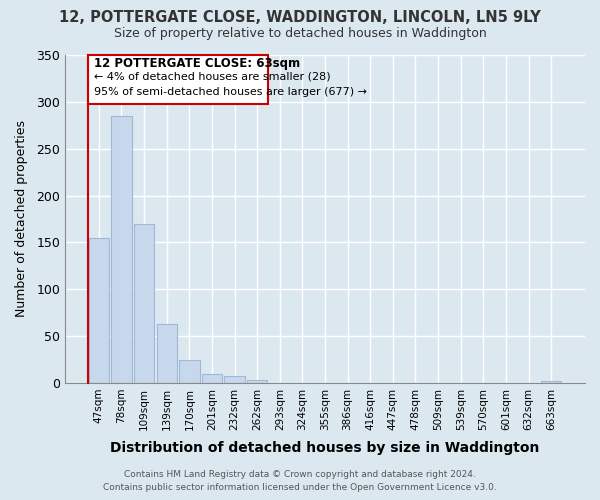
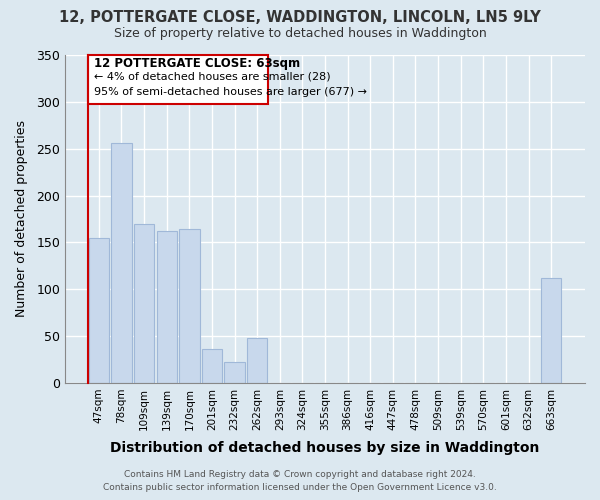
78sqm: 285 -> 256
139sqm: 63 -> 162
170sqm: 24 -> 164
201sqm: 10 -> 36
232sqm: 7 -> 22
262sqm: 3 -> 48
663sqm: 2 -> 112
